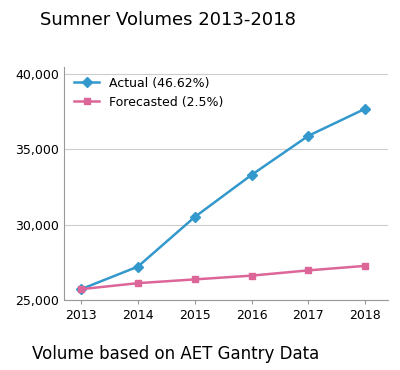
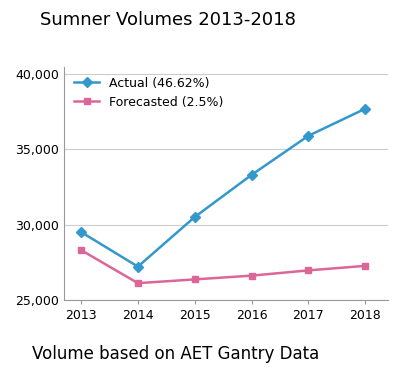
Actual (46.62%)/2013: 25,700 -> 29,500
Forecasted (2.5%)/2013: 25,700 -> 28,300
